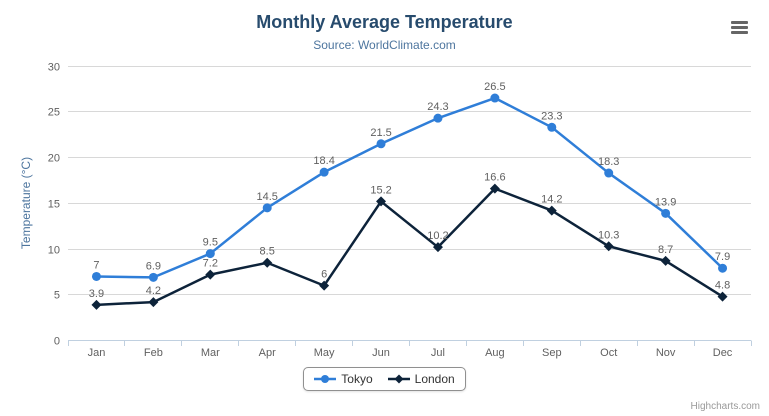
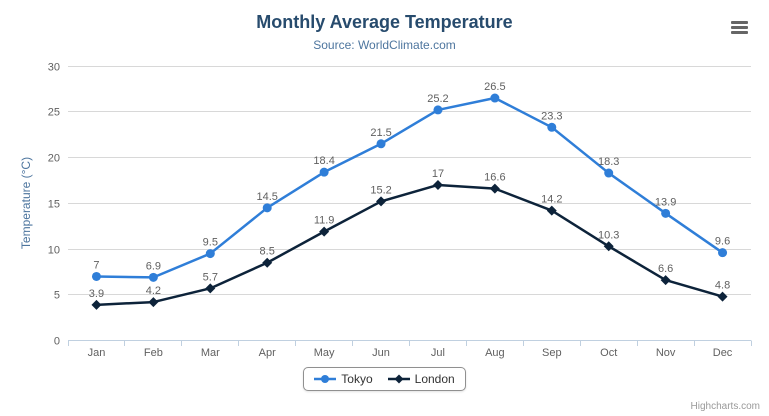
London/Mar: 7.2 -> 5.7
London/May: 6 -> 11.9
Tokyo/Jul: 24.3 -> 25.2
London/Jul: 10.2 -> 17
London/Nov: 8.7 -> 6.6
Tokyo/Dec: 7.9 -> 9.6
